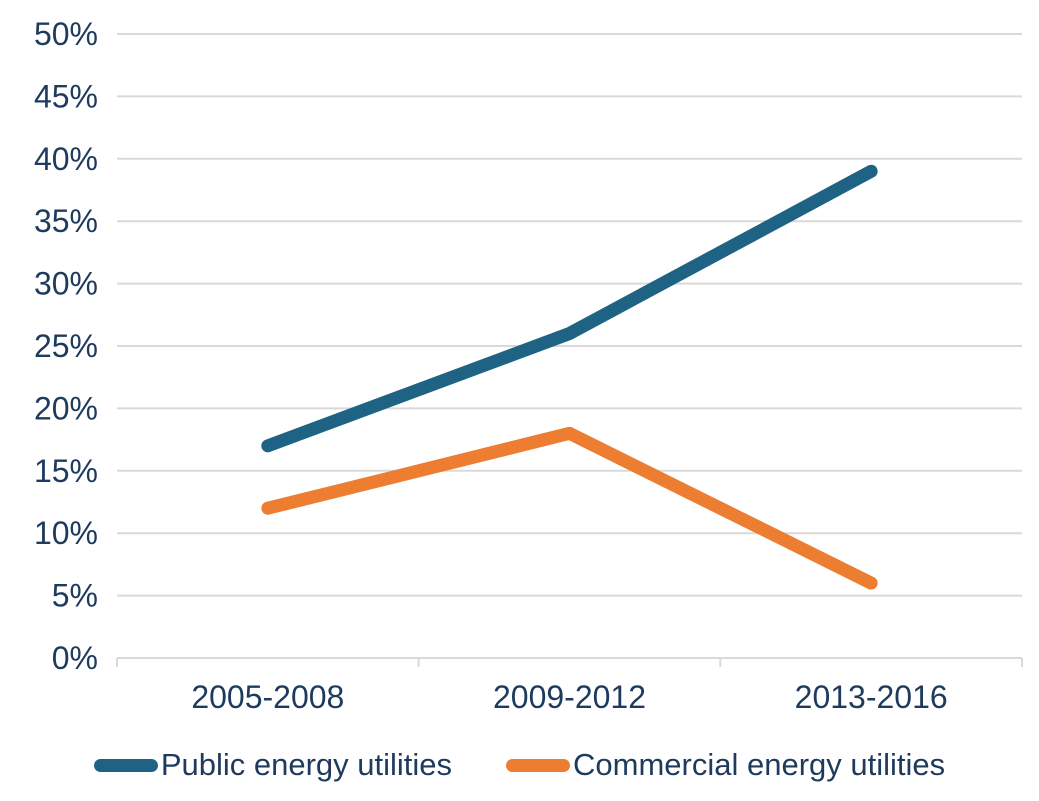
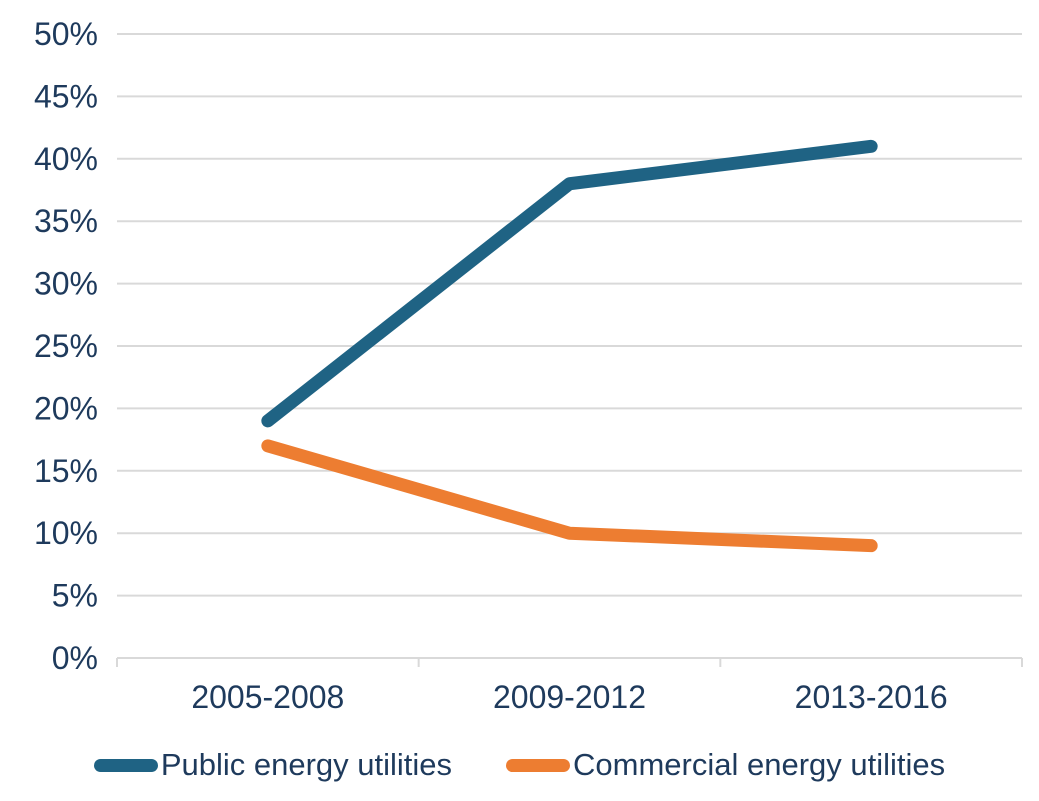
Public energy utilities/2005-2008: 17% -> 19%
Commercial energy utilities/2005-2008: 12% -> 17%
Public energy utilities/2009-2012: 26% -> 38%
Commercial energy utilities/2009-2012: 18% -> 10%
Public energy utilities/2013-2016: 39% -> 41%
Commercial energy utilities/2013-2016: 6% -> 9%
